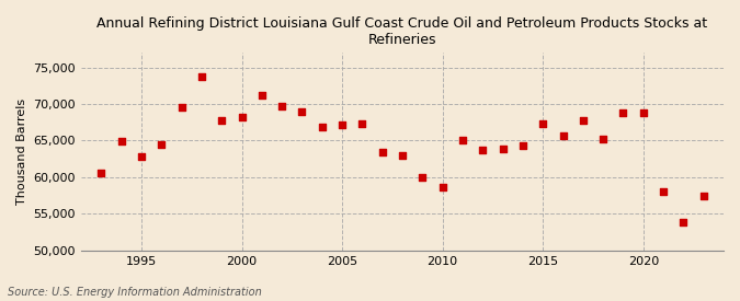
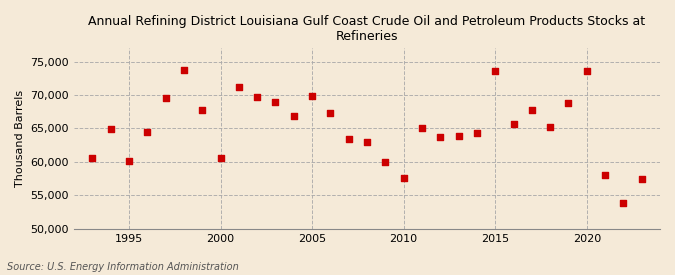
1995: 62,800 -> 60,200
2000: 68,200 -> 60,600
2005: 67,200 -> 69,800
2010: 58,600 -> 57,600
2015: 67,300 -> 73,600
2020: 68,800 -> 73,600
